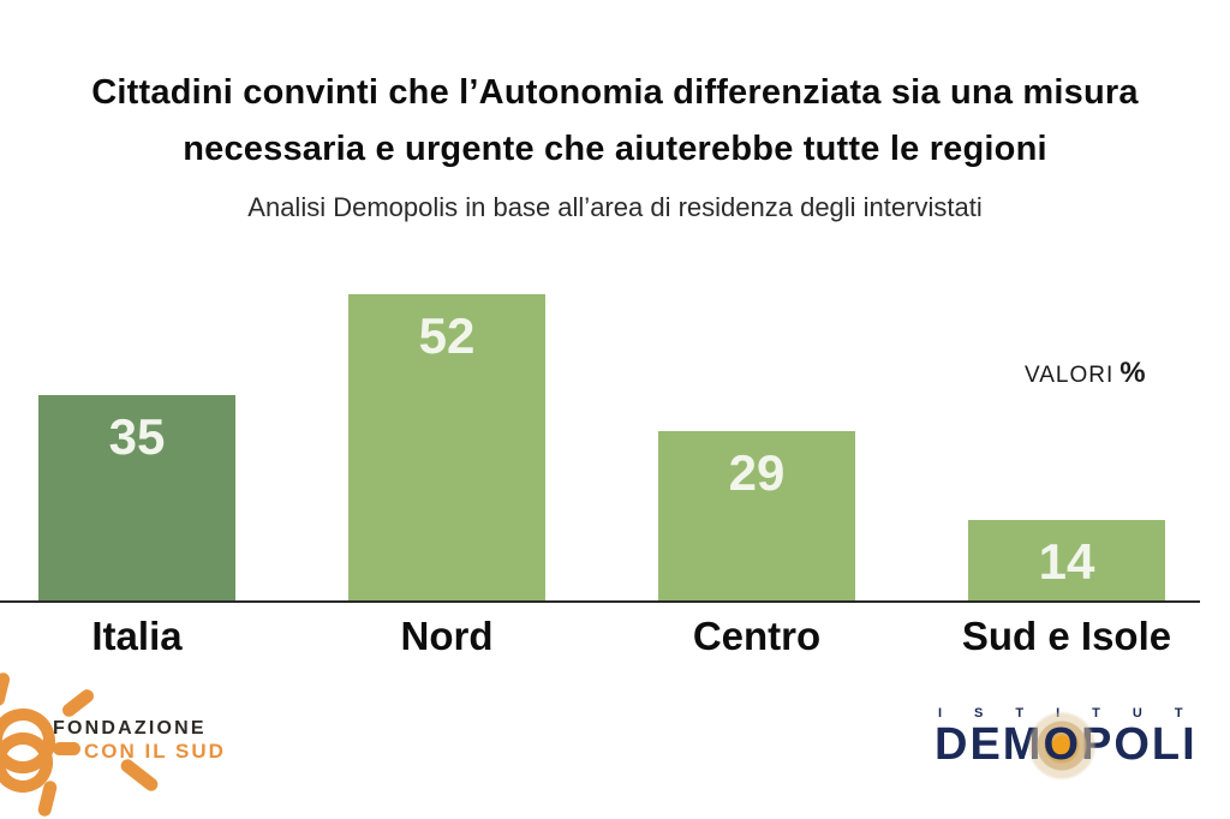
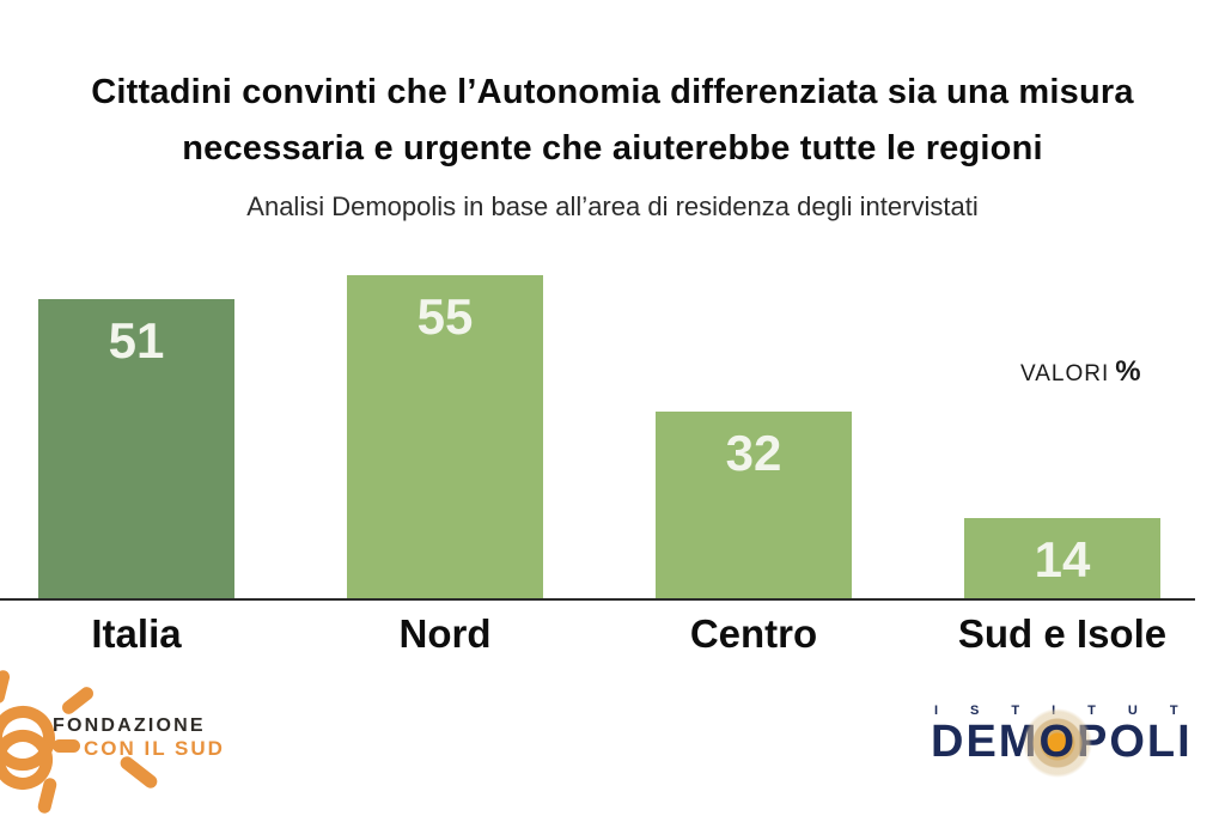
Italia: 35 -> 51
Nord: 52 -> 55
Centro: 29 -> 32
